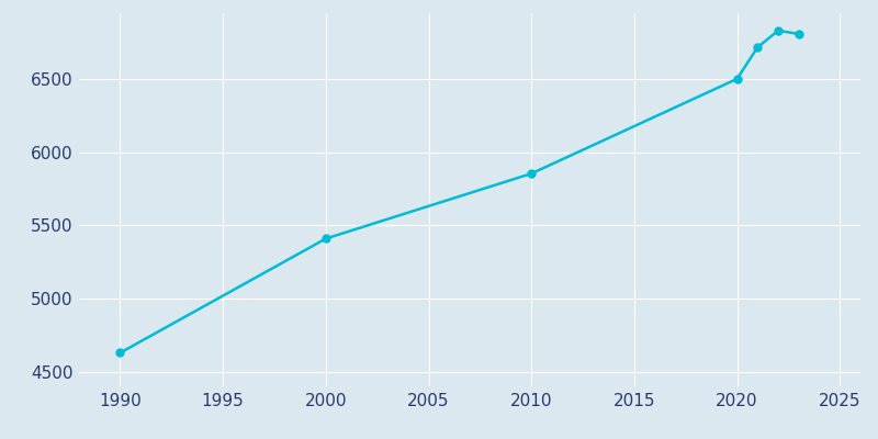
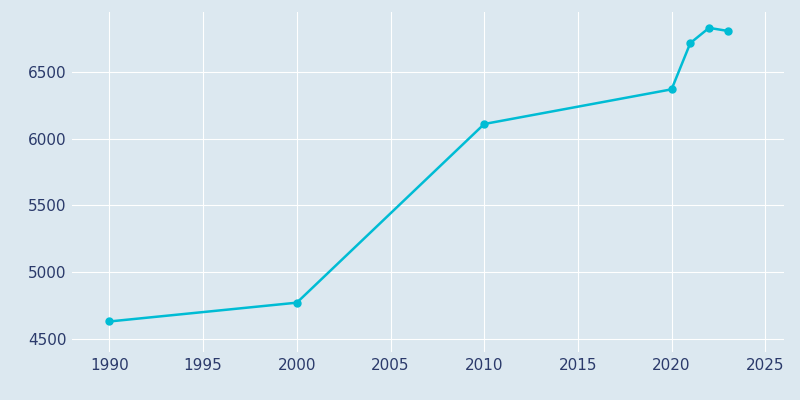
2000: 5410 -> 4770
2010: 5850 -> 6110
2020: 6500 -> 6370
